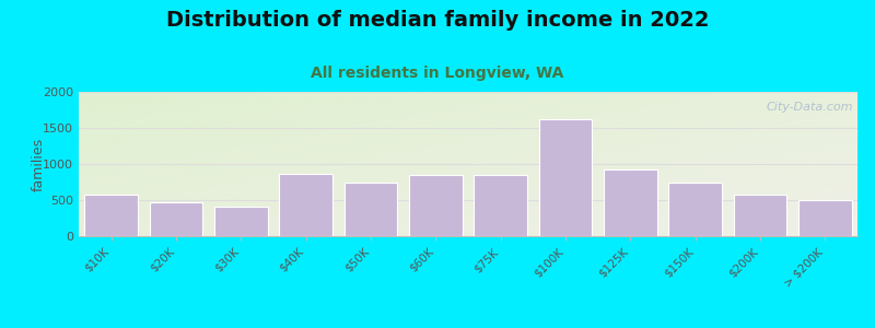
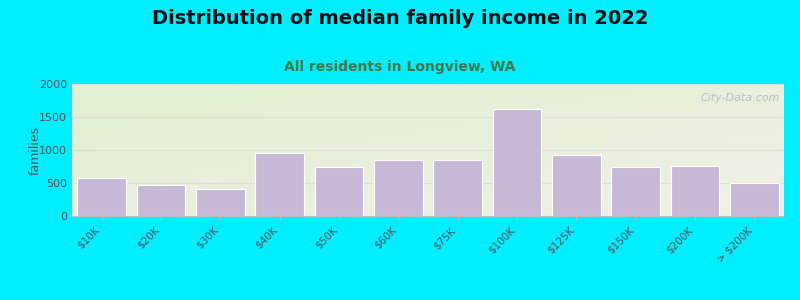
$40K: 860 -> 950
$200K: 580 -> 760
